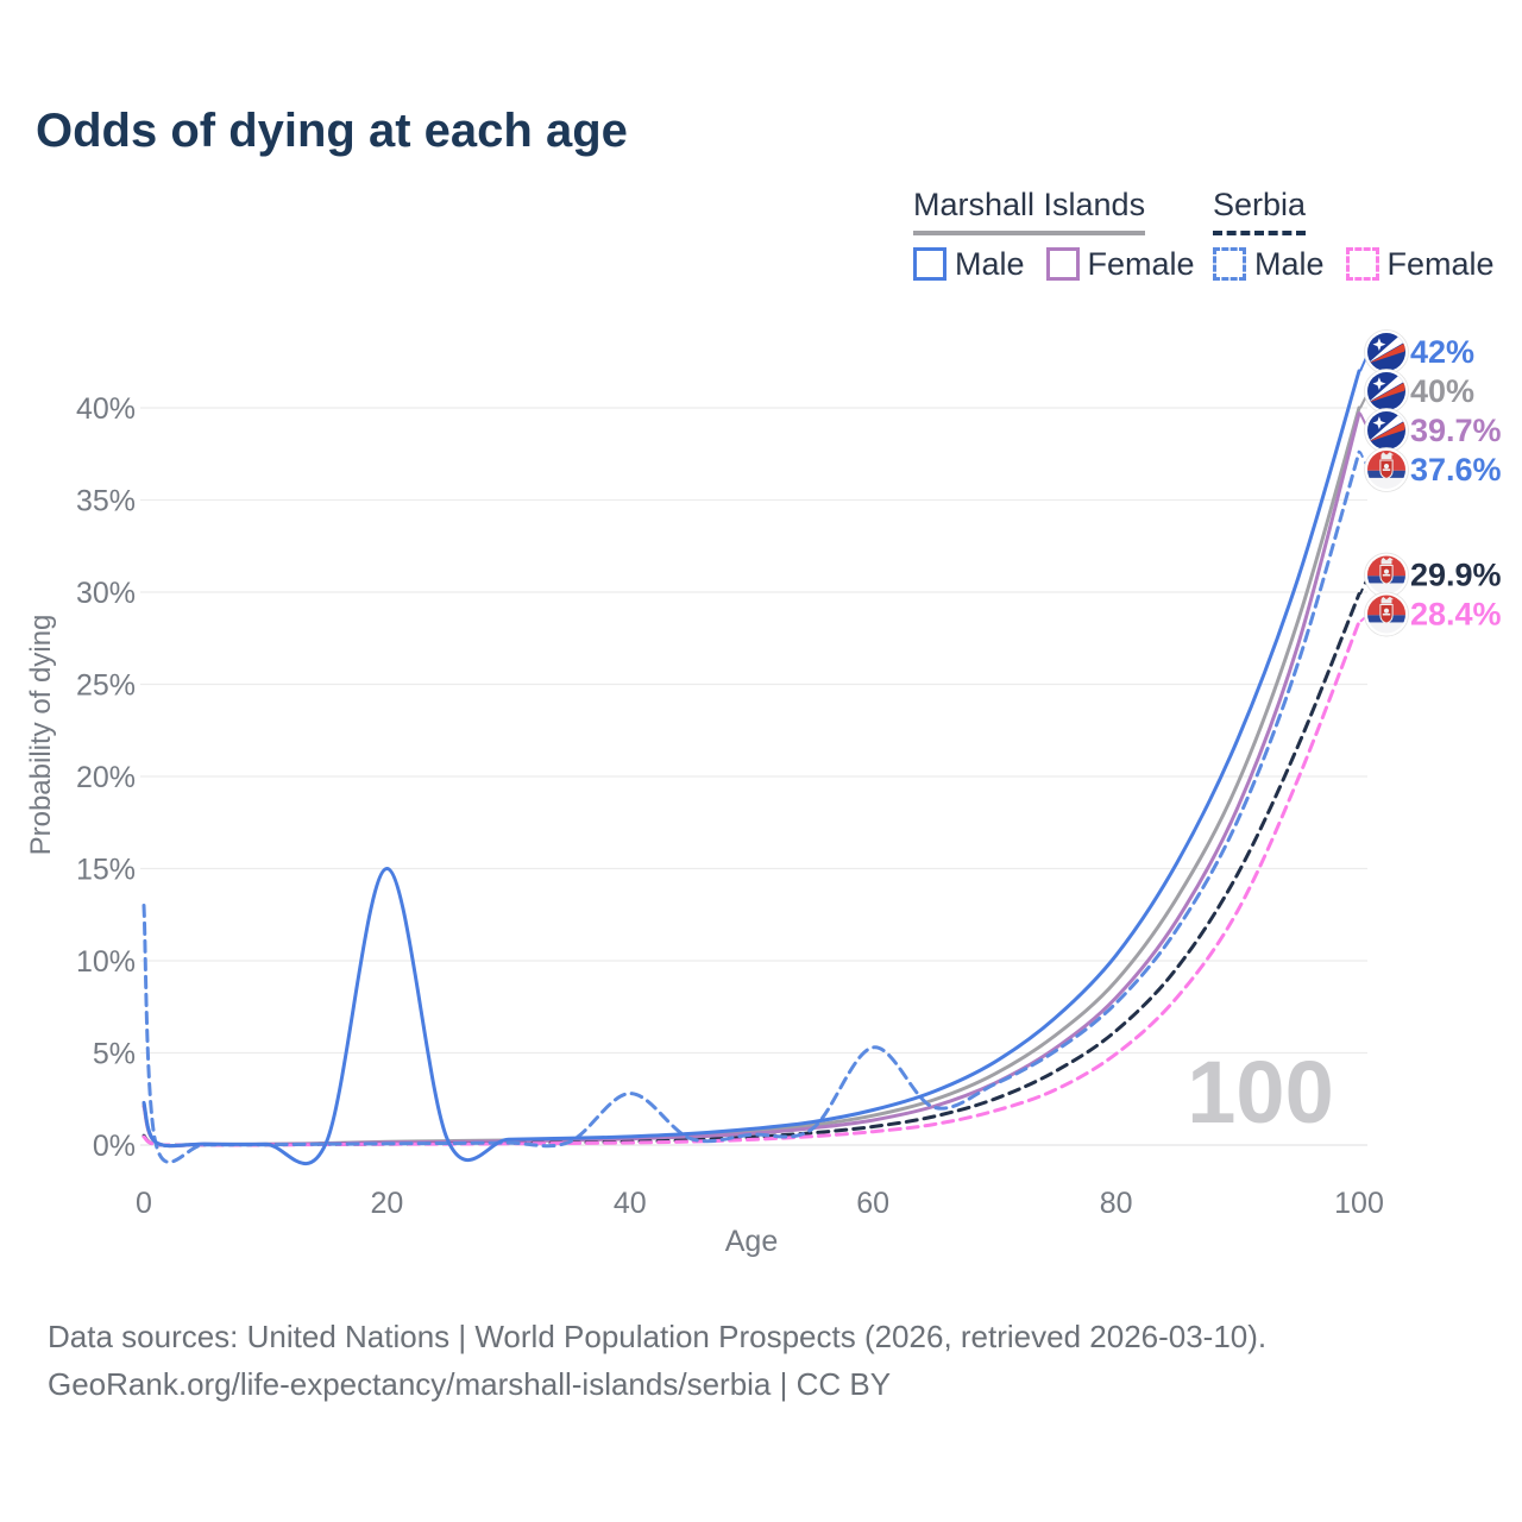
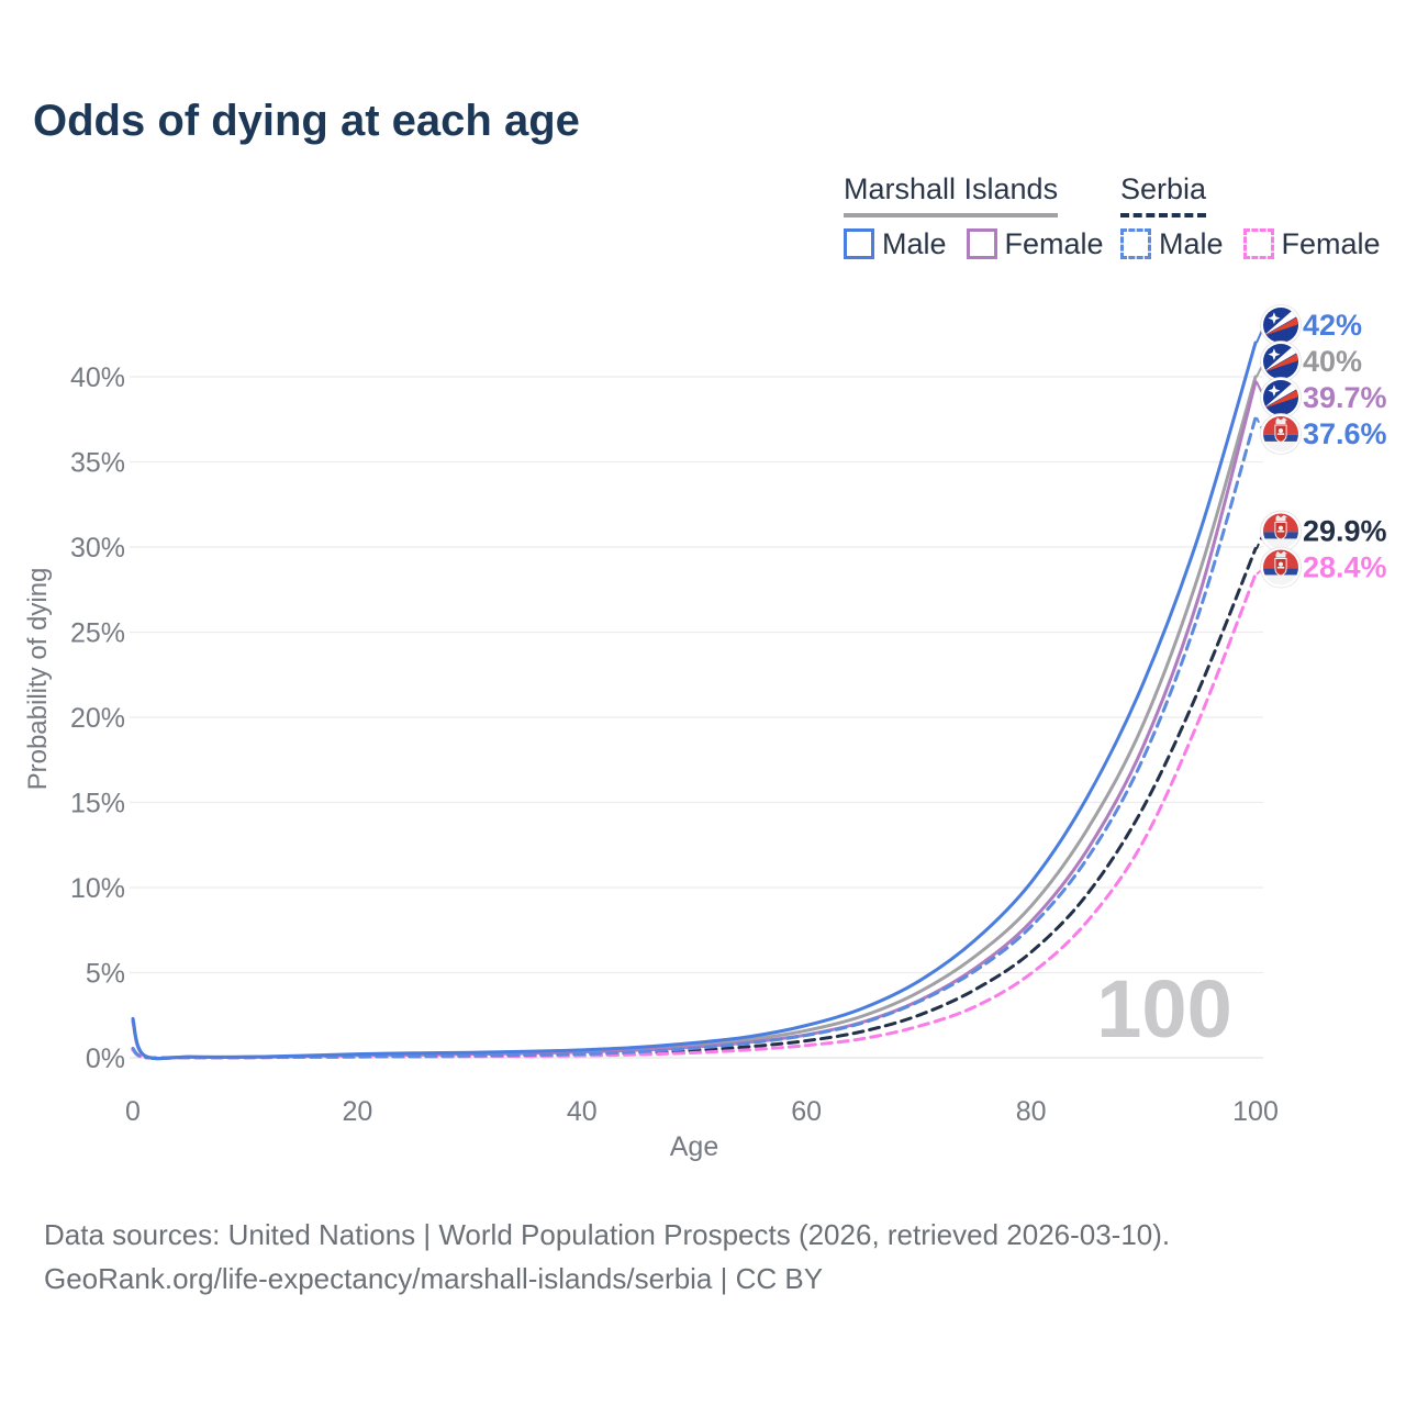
Serbia Male/0: 13.0% -> 0.6%
Marshall Islands Male/20: 15.0% -> 0.2%
Serbia Male/40: 2.8% -> 0.2%
Serbia Male/60: 5.3% -> 1.3%
